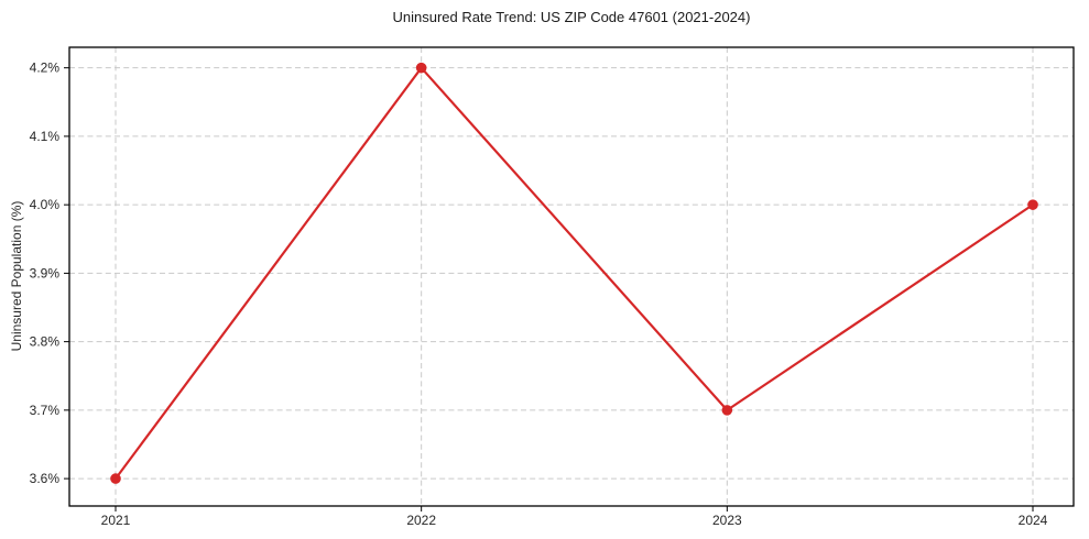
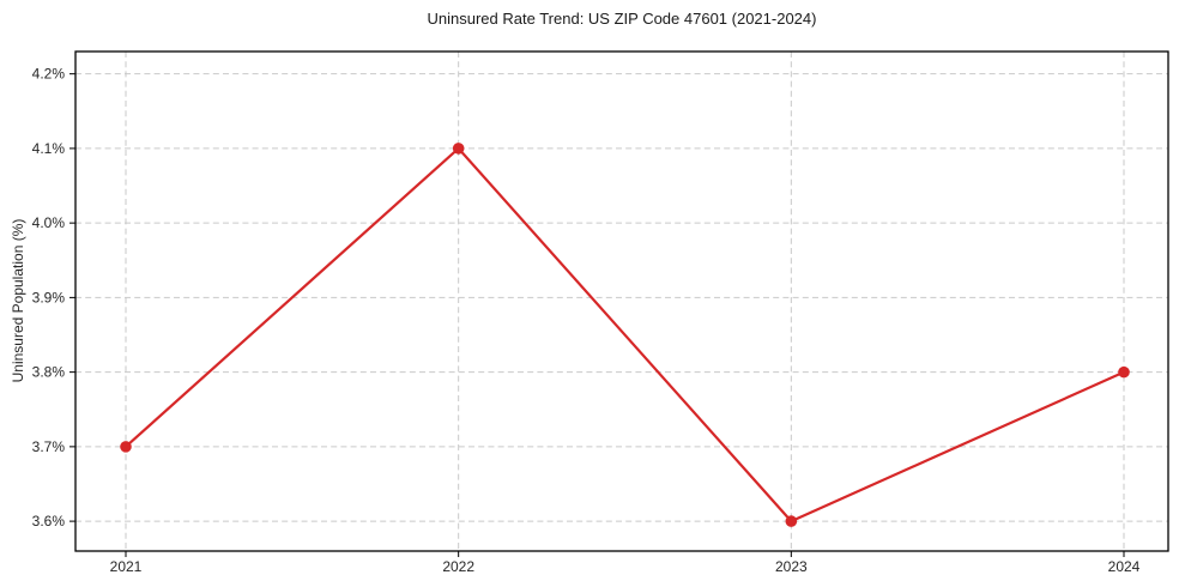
2021: 3.6% -> 3.7%
2022: 4.2% -> 4.1%
2023: 3.7% -> 3.6%
2024: 4.0% -> 3.8%
